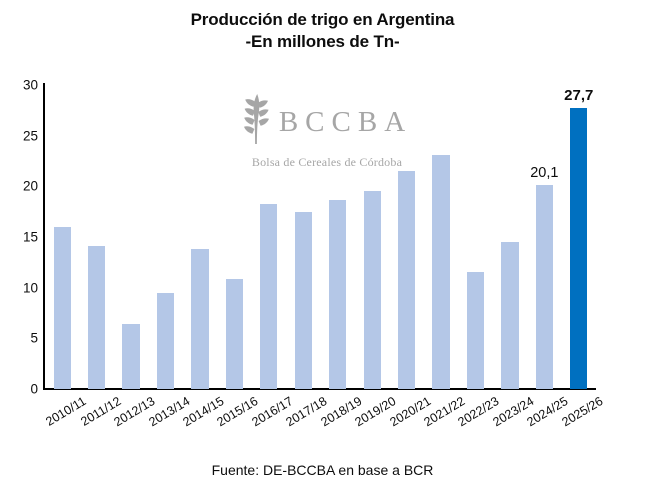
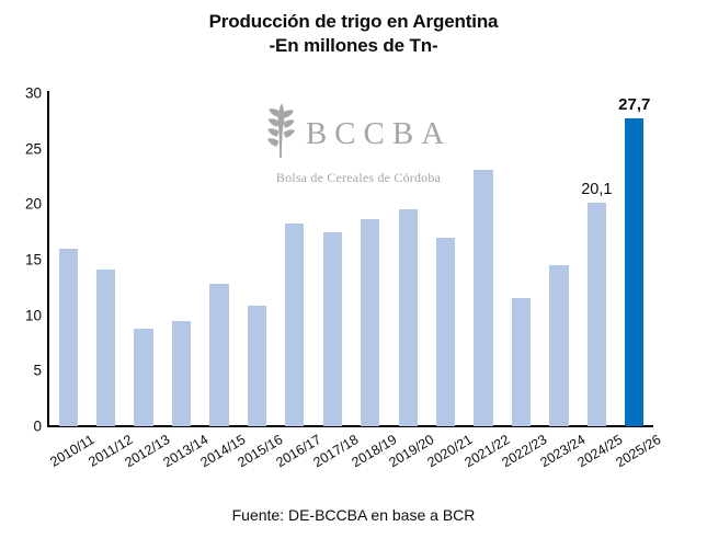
2012/13: 6.4 -> 8.8
2014/15: 13.8 -> 12.8
2020/21: 21.5 -> 17.0
